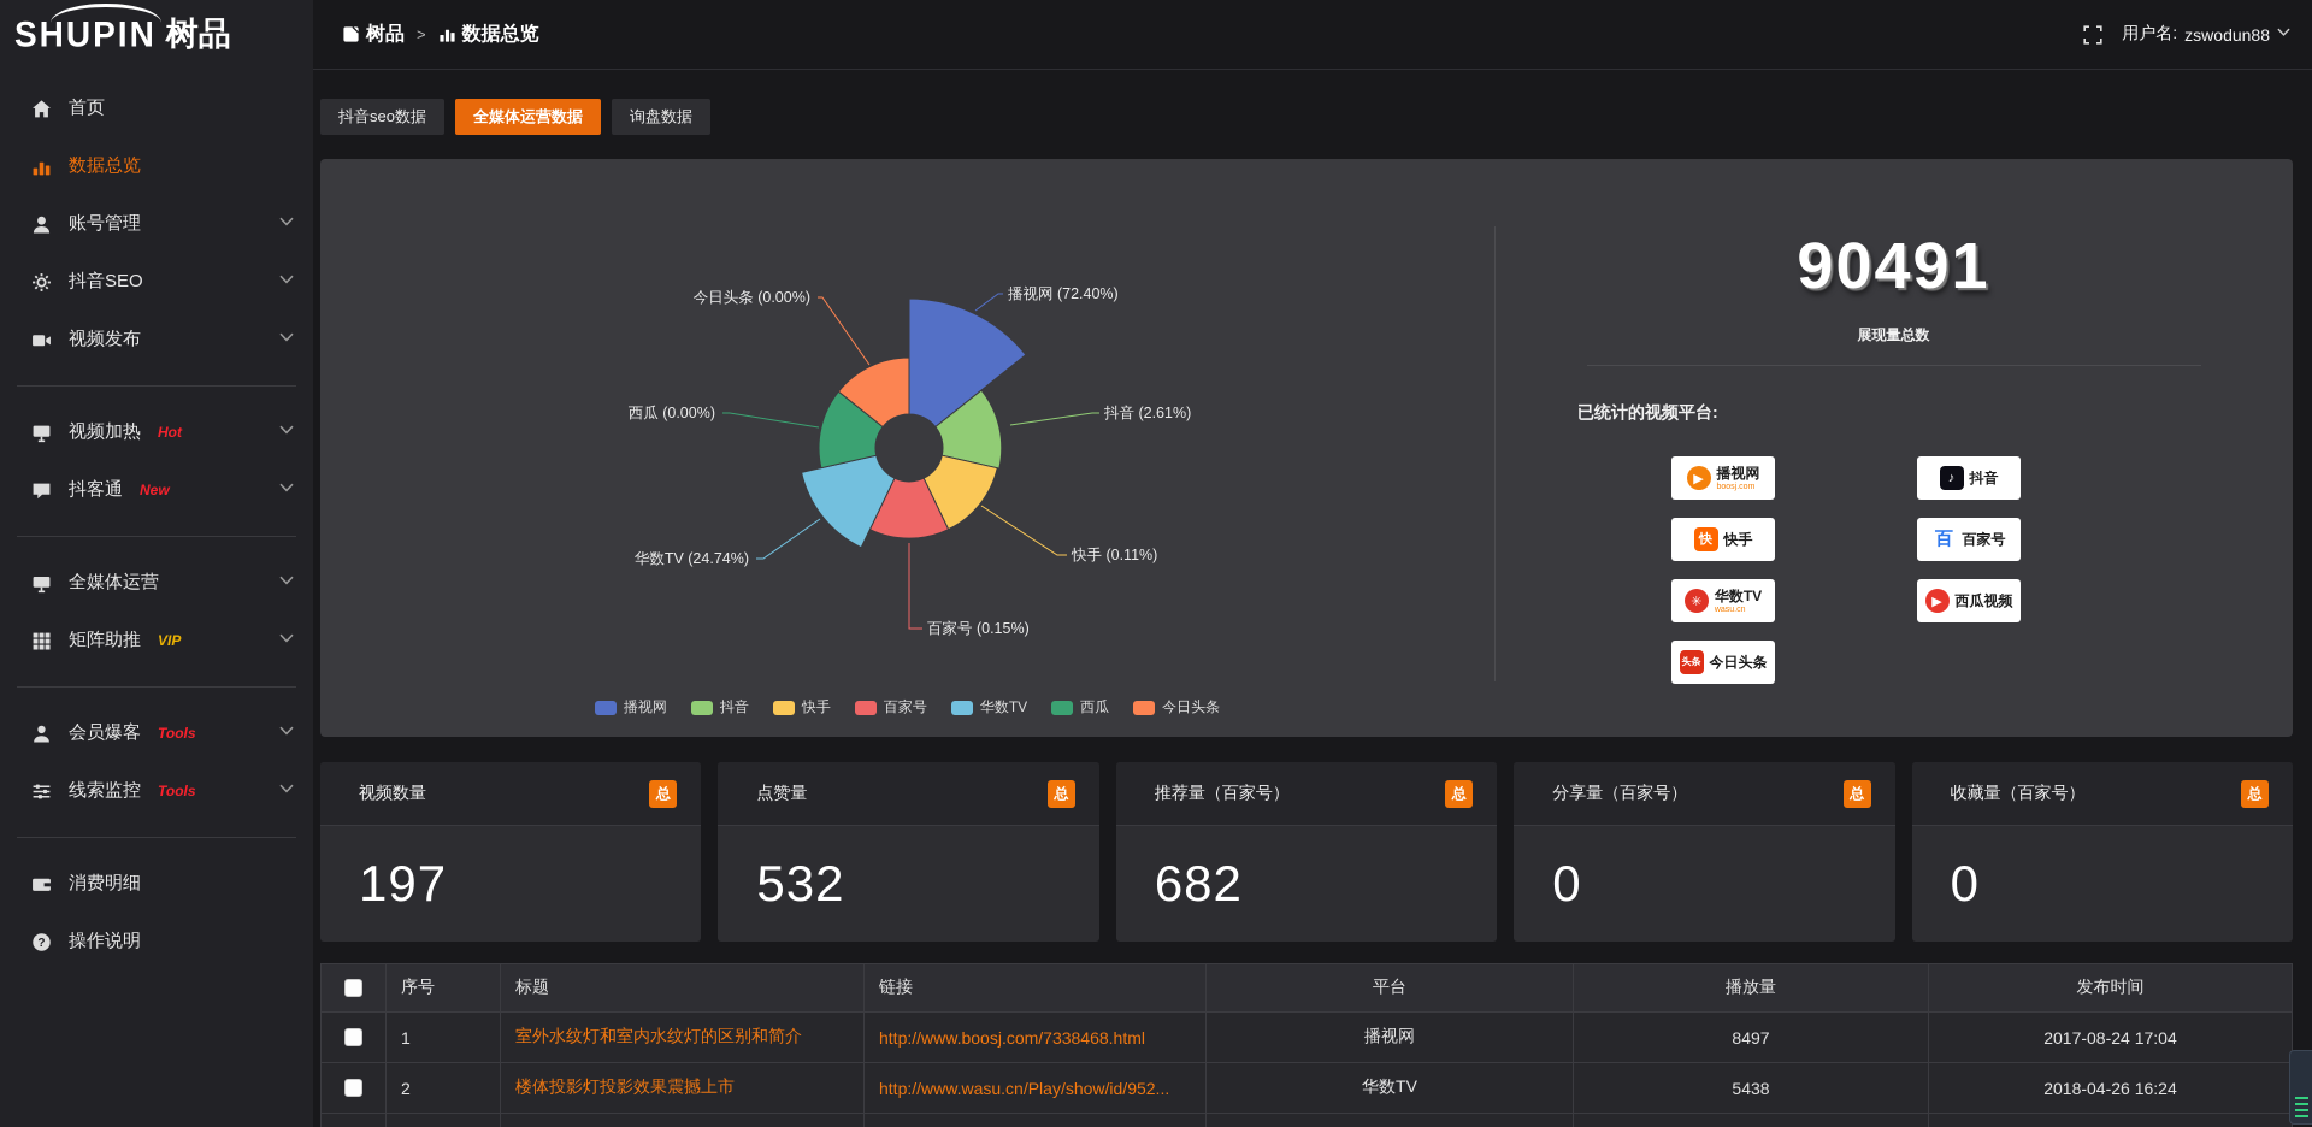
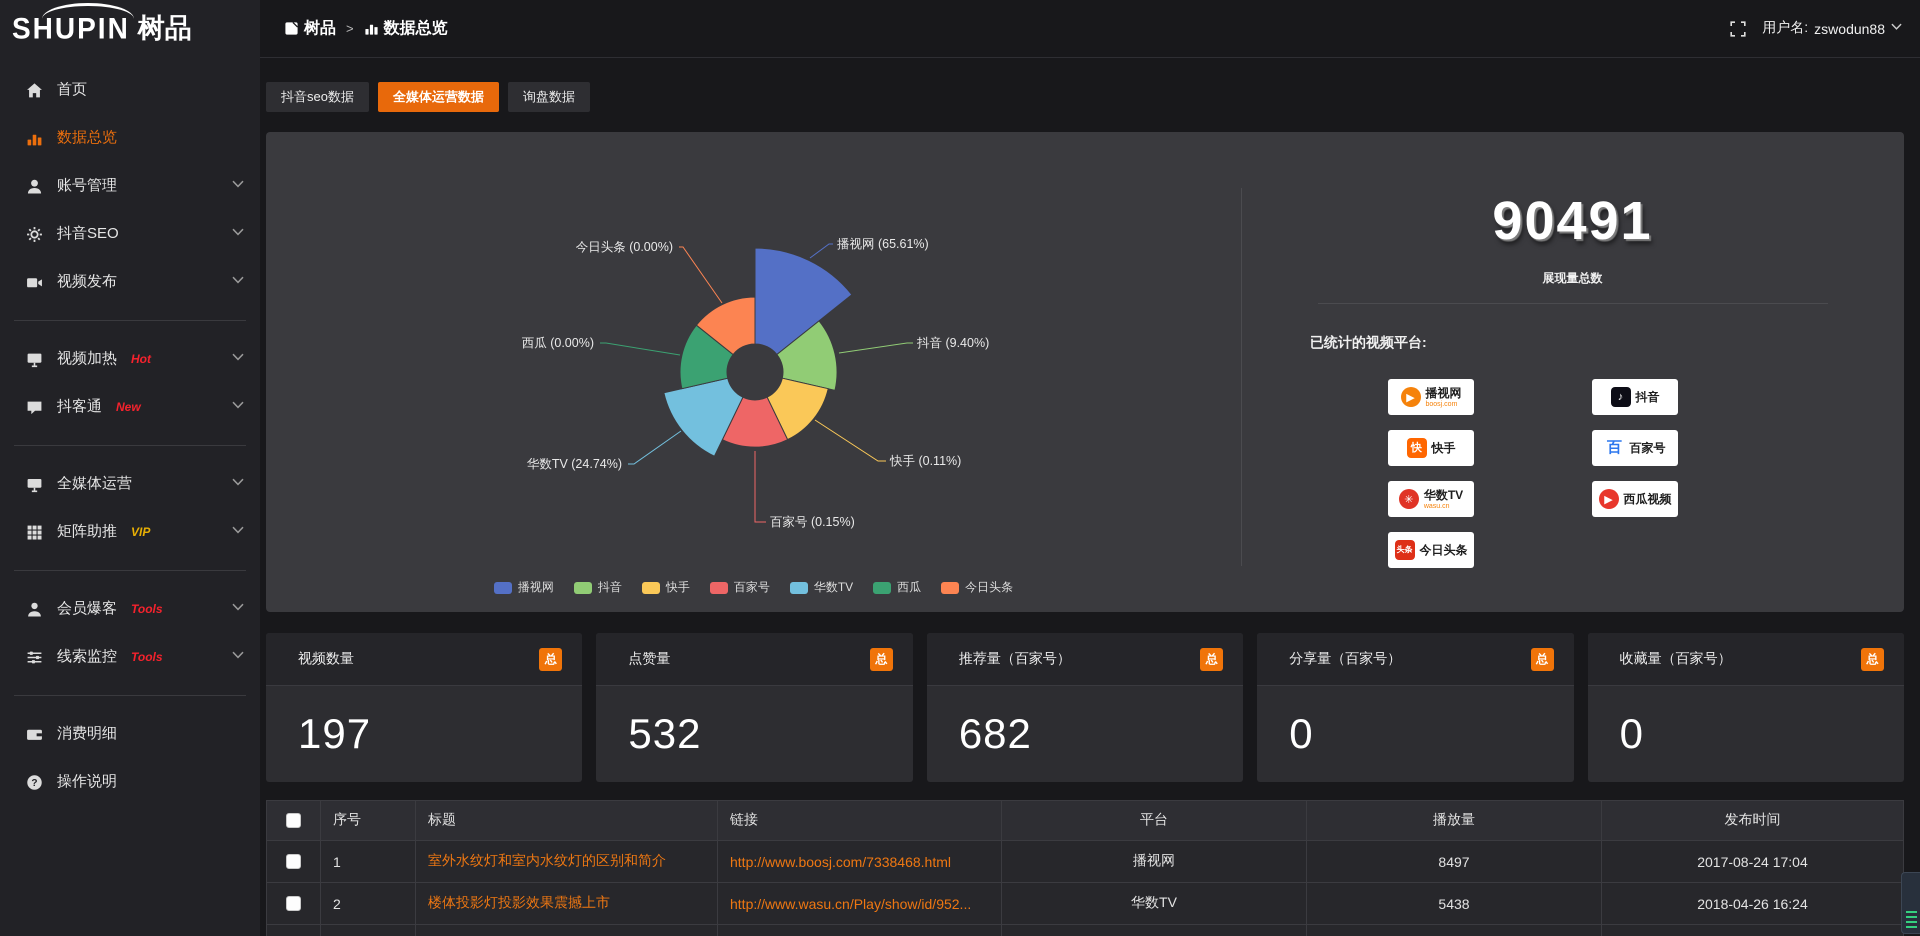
播视网: 72.40% -> 65.61%
抖音: 2.61% -> 9.40%
